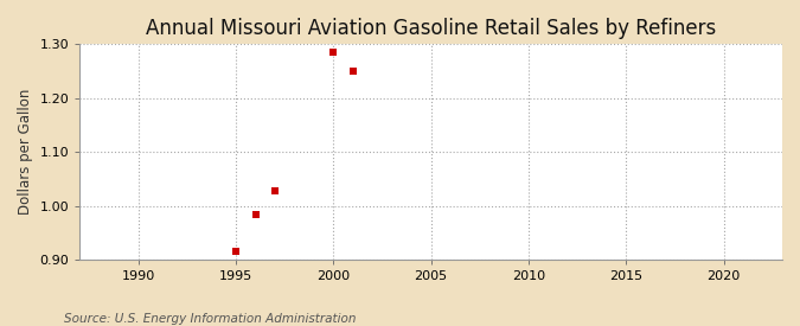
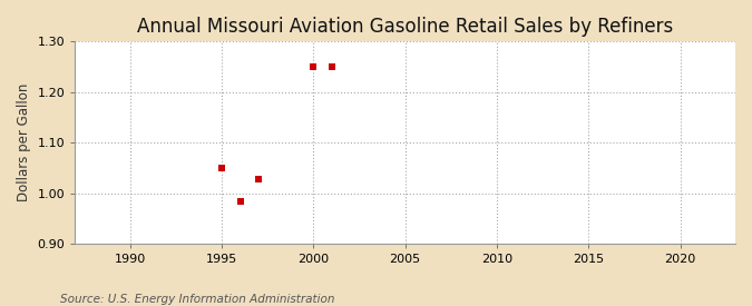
1995: 0.916 -> 1.050
2000: 1.285 -> 1.250
